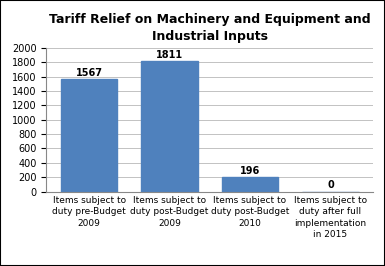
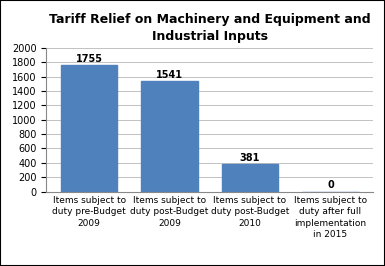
Items subject to duty pre-Budget 2009: 1567 -> 1755
Items subject to duty post-Budget 2009: 1811 -> 1541
Items subject to duty post-Budget 2010: 196 -> 381
